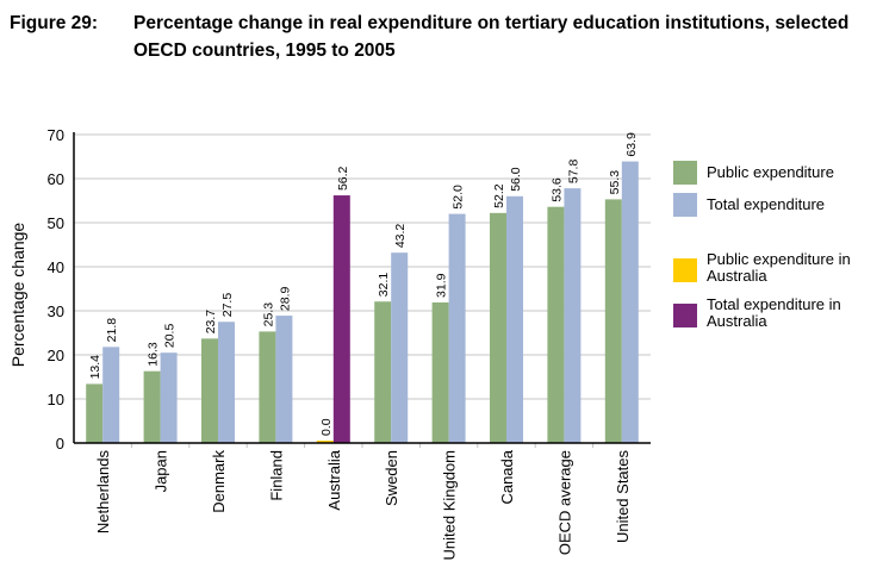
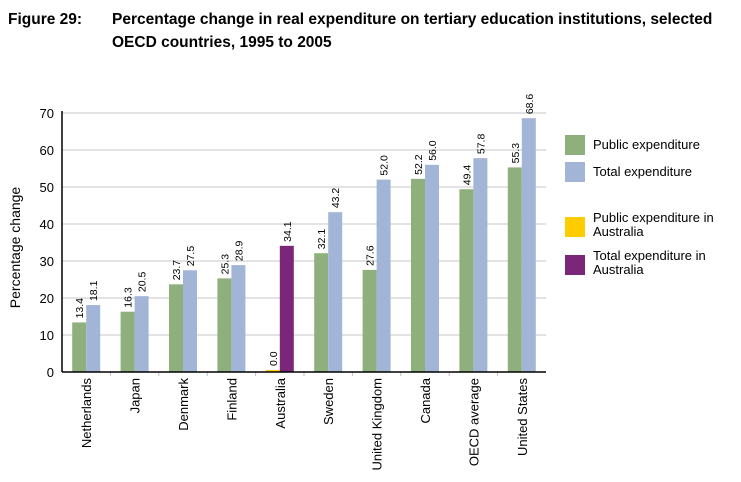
Total expenditure/Netherlands: 21.8 -> 18.1
Total expenditure/Australia: 56.2 -> 34.1
Public expenditure/United Kingdom: 31.9 -> 27.6
Public expenditure/OECD average: 53.6 -> 49.4
Total expenditure/United States: 63.9 -> 68.6
